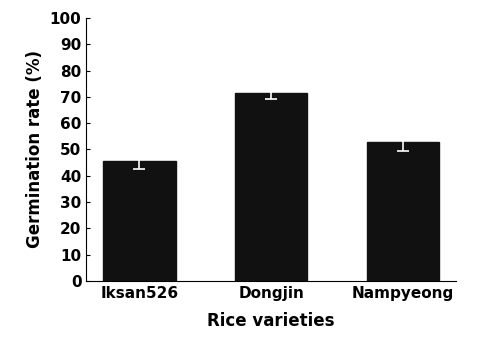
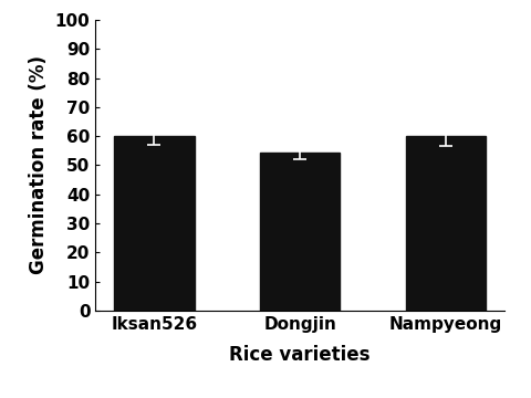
Iksan526: 45.5 -> 60.0
Dongjin: 71.5 -> 54.5
Nampyeong: 53.0 -> 60.0
